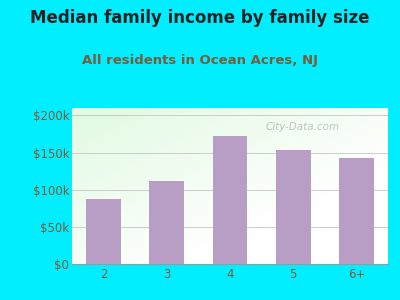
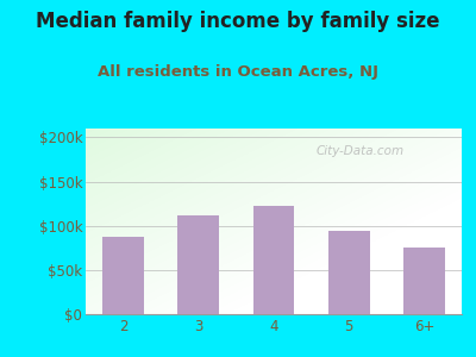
4: $172k -> $122k
5: $153k -> $94k
6+: $143k -> $76k
